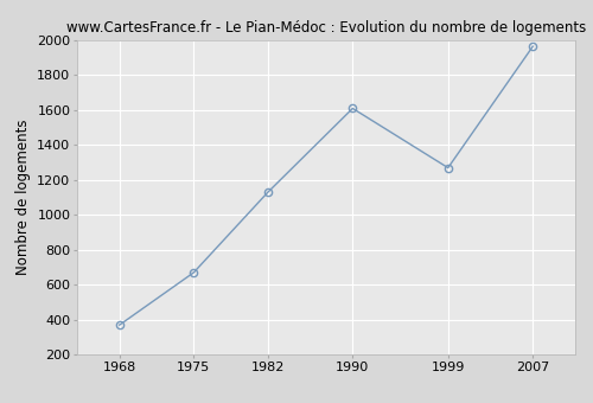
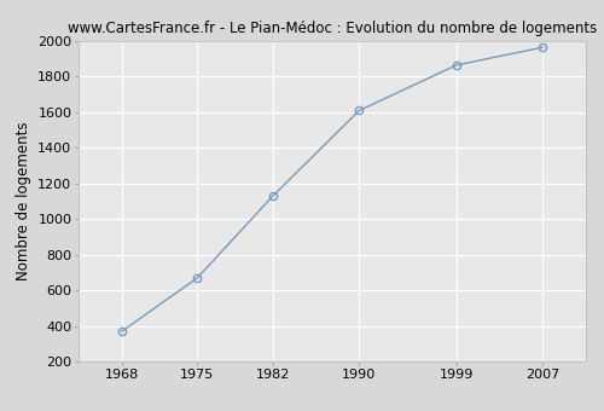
1999: 1270 -> 1860
